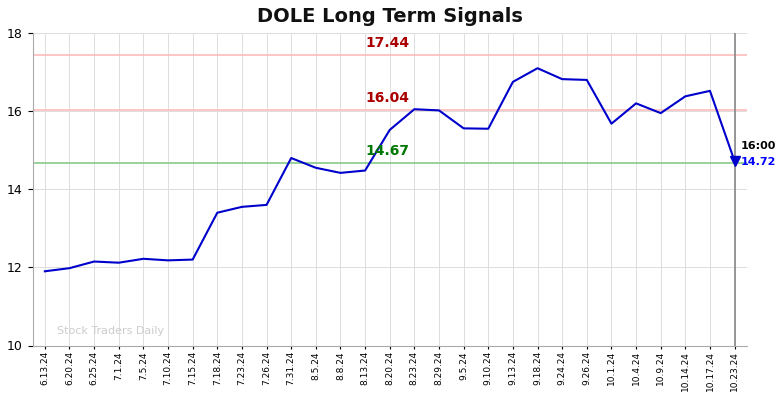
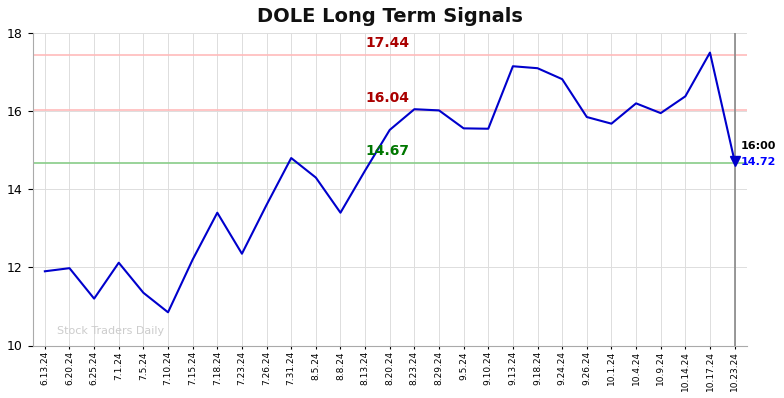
6.25.24: 12.15 -> 11.20
7.5.24: 12.22 -> 11.35
7.10.24: 12.18 -> 10.85
7.23.24: 13.55 -> 12.35
8.5.24: 14.55 -> 14.30
8.8.24: 14.42 -> 13.40
9.13.24: 16.75 -> 17.15
9.26.24: 16.80 -> 15.85
10.17.24: 16.52 -> 17.50
